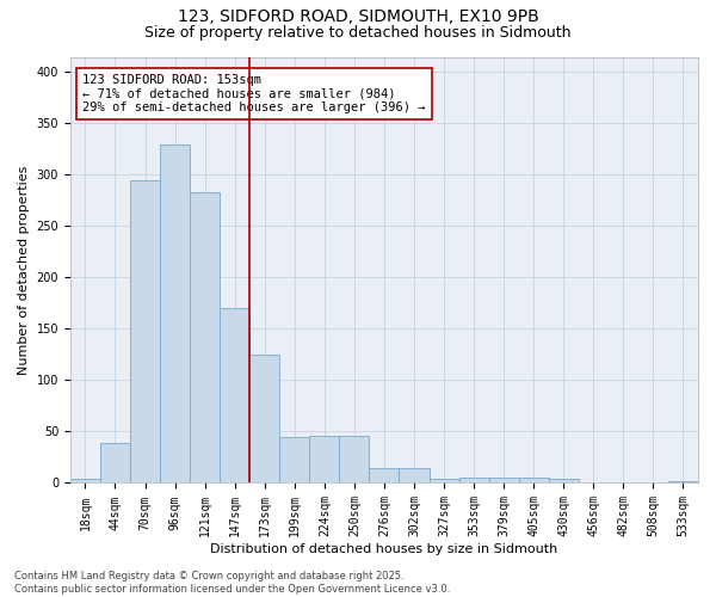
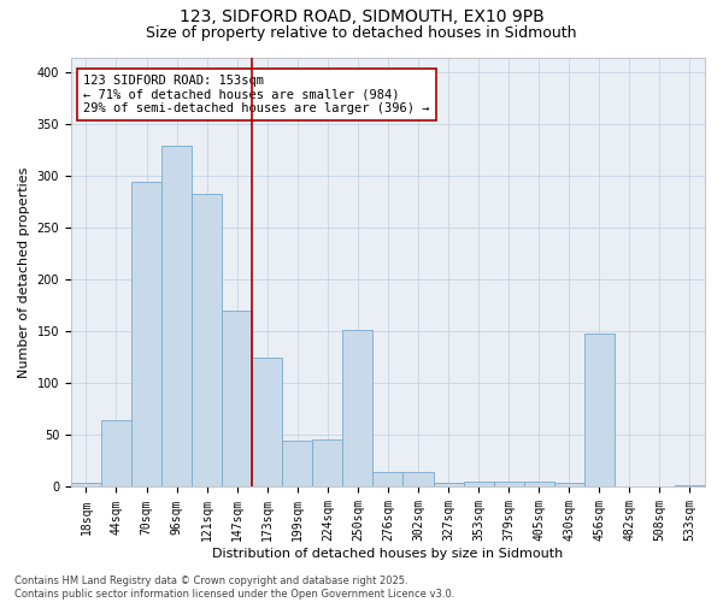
44sqm: 39 -> 64
250sqm: 46 -> 152
456sqm: 1 -> 148
